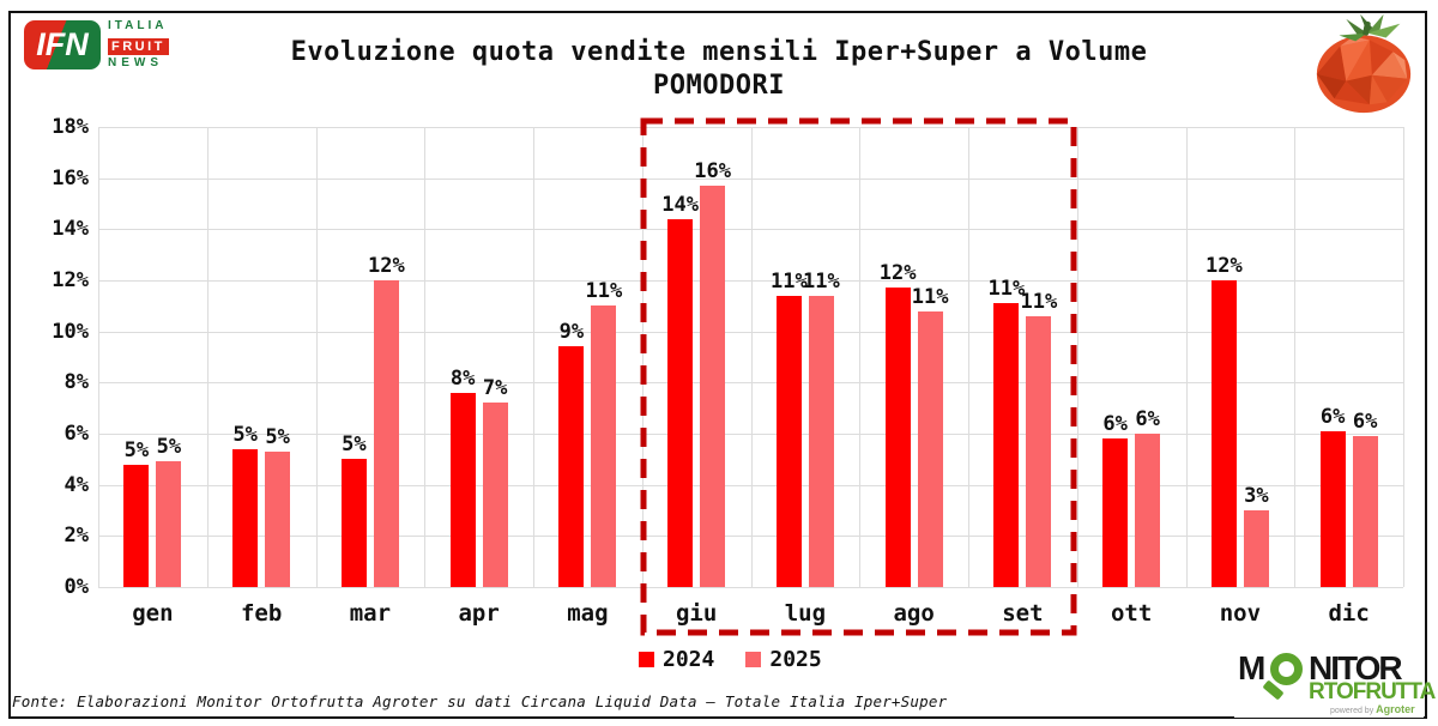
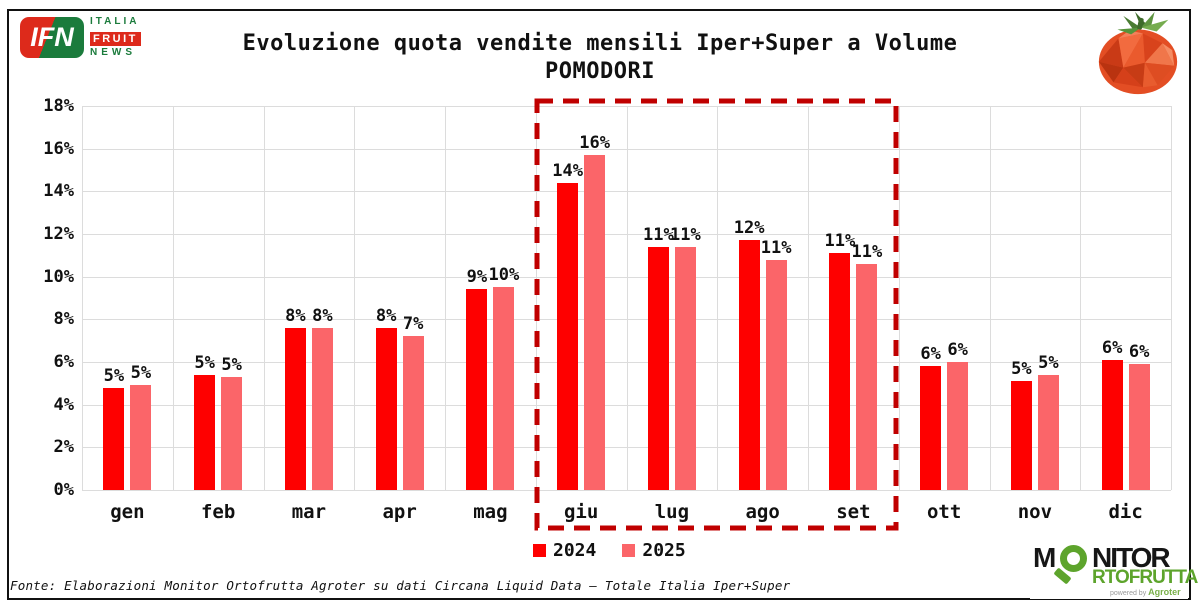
2024/mar: 5% -> 8%
2025/mar: 12% -> 8%
2025/mag: 11% -> 10%
2024/nov: 12% -> 5%
2025/nov: 3% -> 5%
